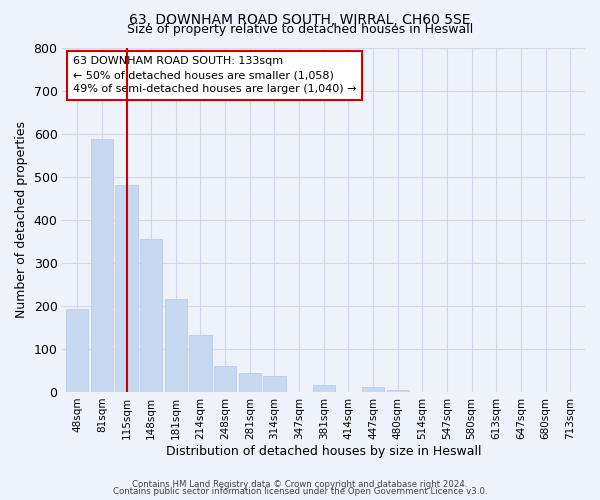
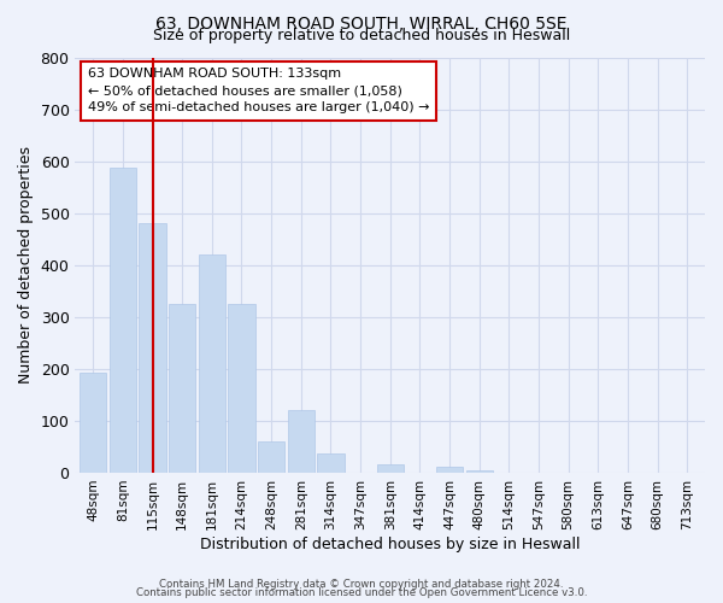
148sqm: 355 -> 325
181sqm: 217 -> 420
214sqm: 133 -> 325
281sqm: 44 -> 120
